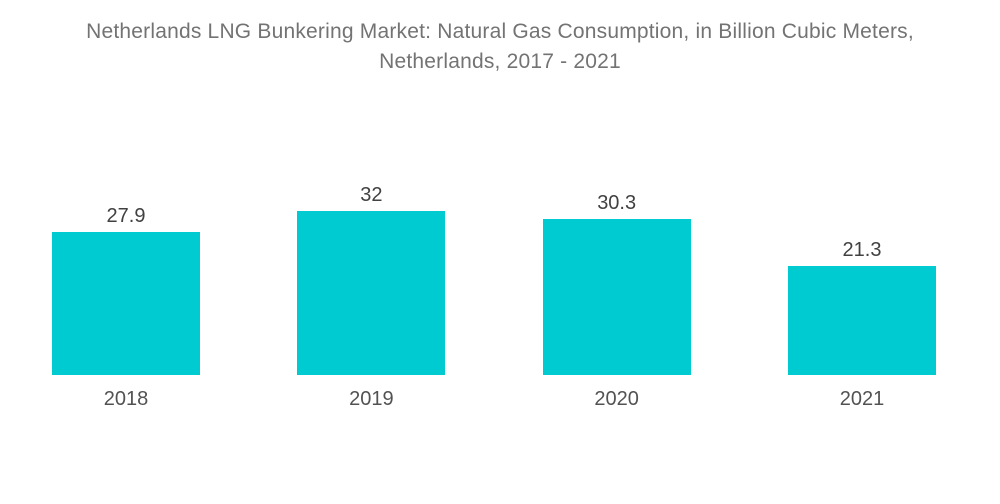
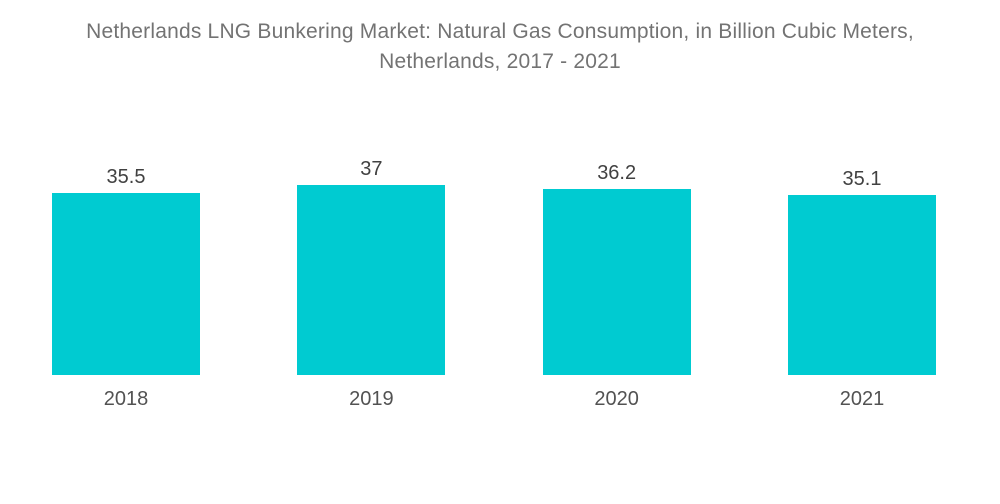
2018: 27.9 -> 35.5
2019: 32 -> 37
2020: 30.3 -> 36.2
2021: 21.3 -> 35.1
